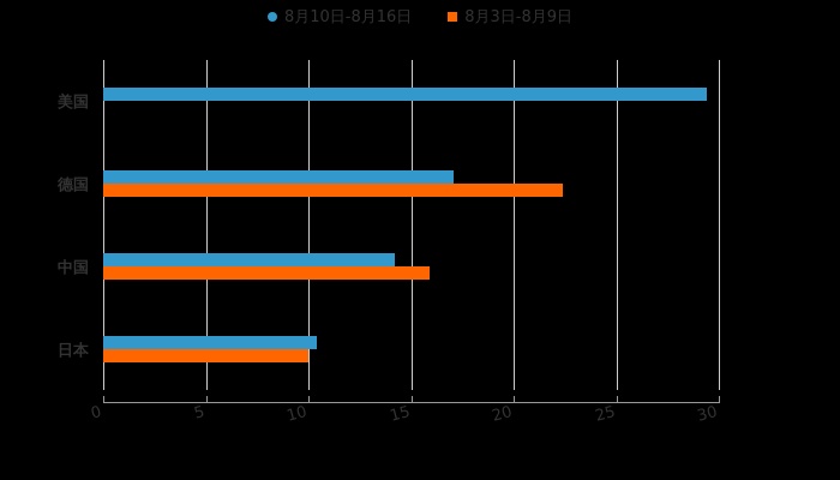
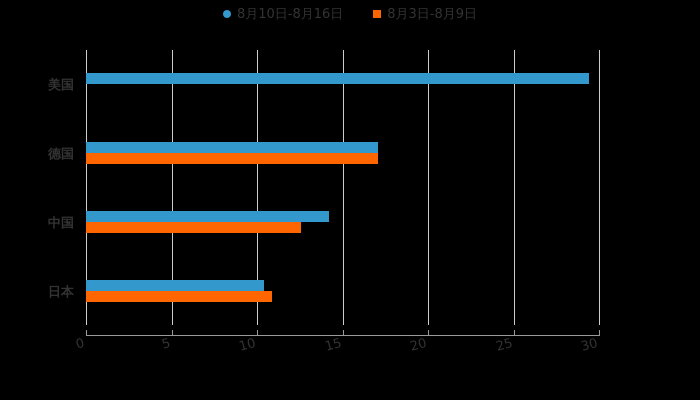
8月3日-8月9日/德国: 22.4 -> 17.1
8月3日-8月9日/中国: 15.9 -> 12.6
8月3日-8月9日/日本: 10.0 -> 10.9
